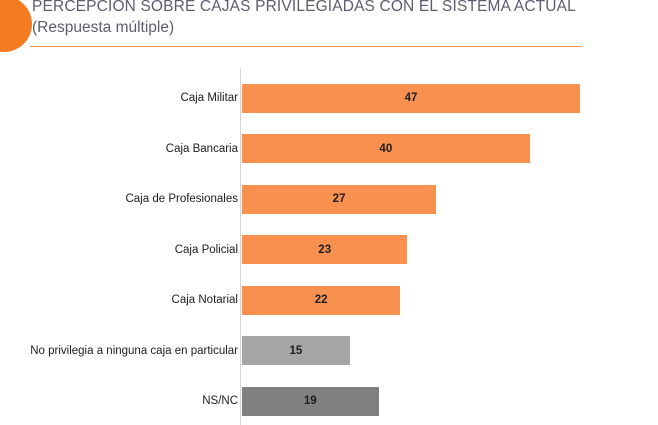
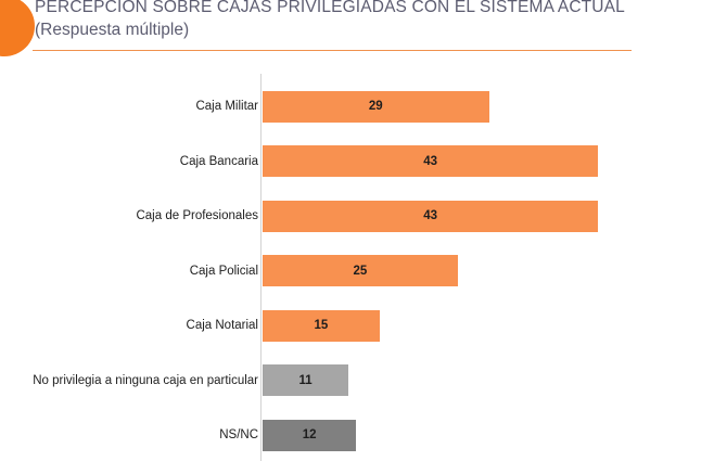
Caja Militar: 47 -> 29
Caja Bancaria: 40 -> 43
Caja de Profesionales: 27 -> 43
Caja Policial: 23 -> 25
Caja Notarial: 22 -> 15
No privilegia a ninguna caja en particular: 15 -> 11
NS/NC: 19 -> 12
